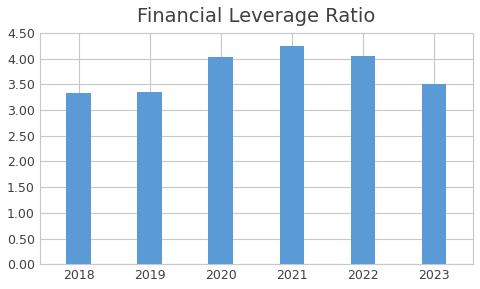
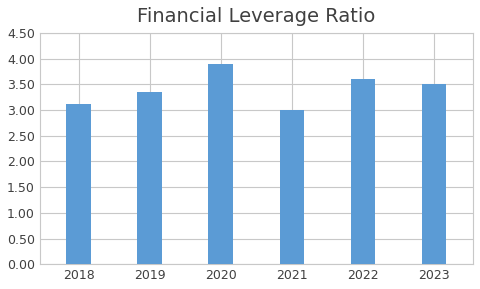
2018: 3.34 -> 3.11
2020: 4.04 -> 3.90
2021: 4.24 -> 3.00
2022: 4.06 -> 3.60
